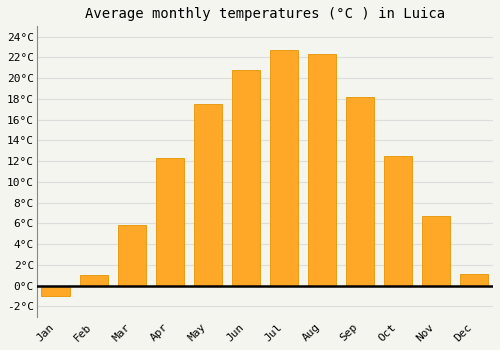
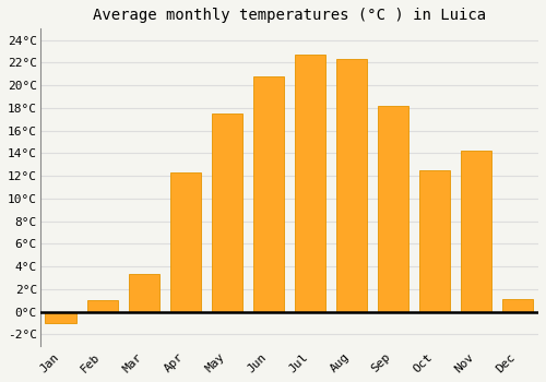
Mar: 5.8°C -> 3.3°C
Nov: 6.7°C -> 14.2°C
